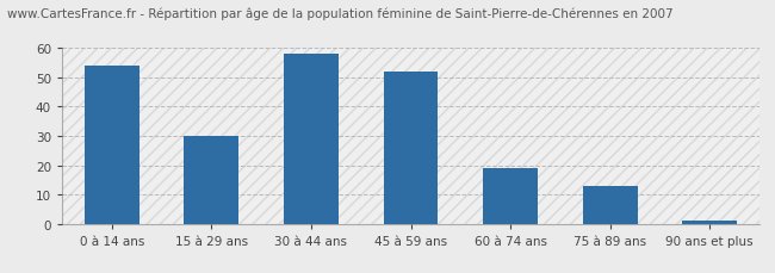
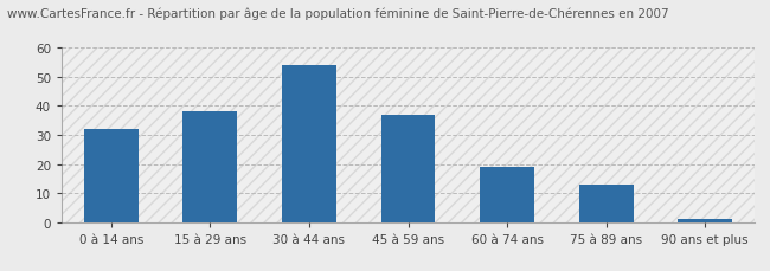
0 à 14 ans: 54 -> 32
15 à 29 ans: 30 -> 38
30 à 44 ans: 58 -> 54
45 à 59 ans: 52 -> 37
